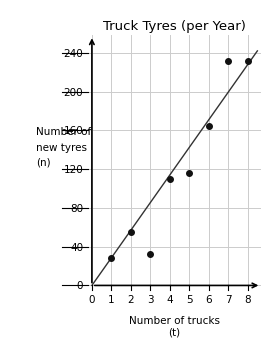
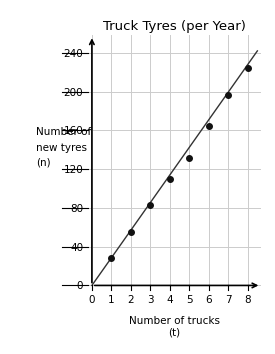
3: 32 -> 83
5: 116 -> 132
7: 232 -> 196
8: 232 -> 224
